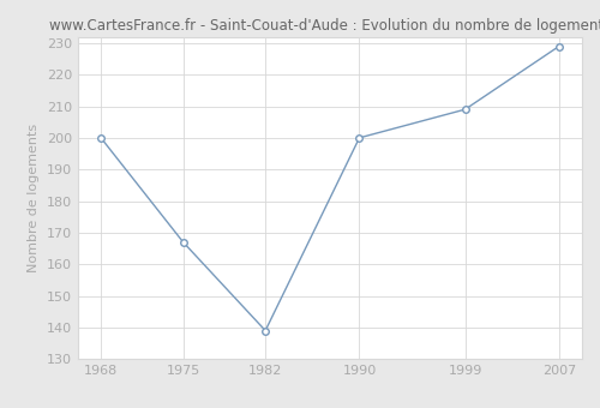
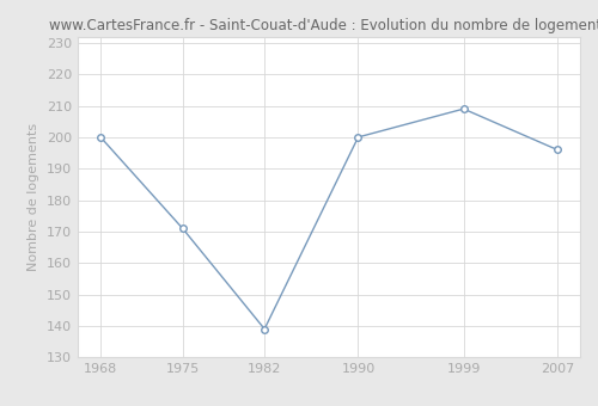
1975: 167 -> 171
2007: 229 -> 196
